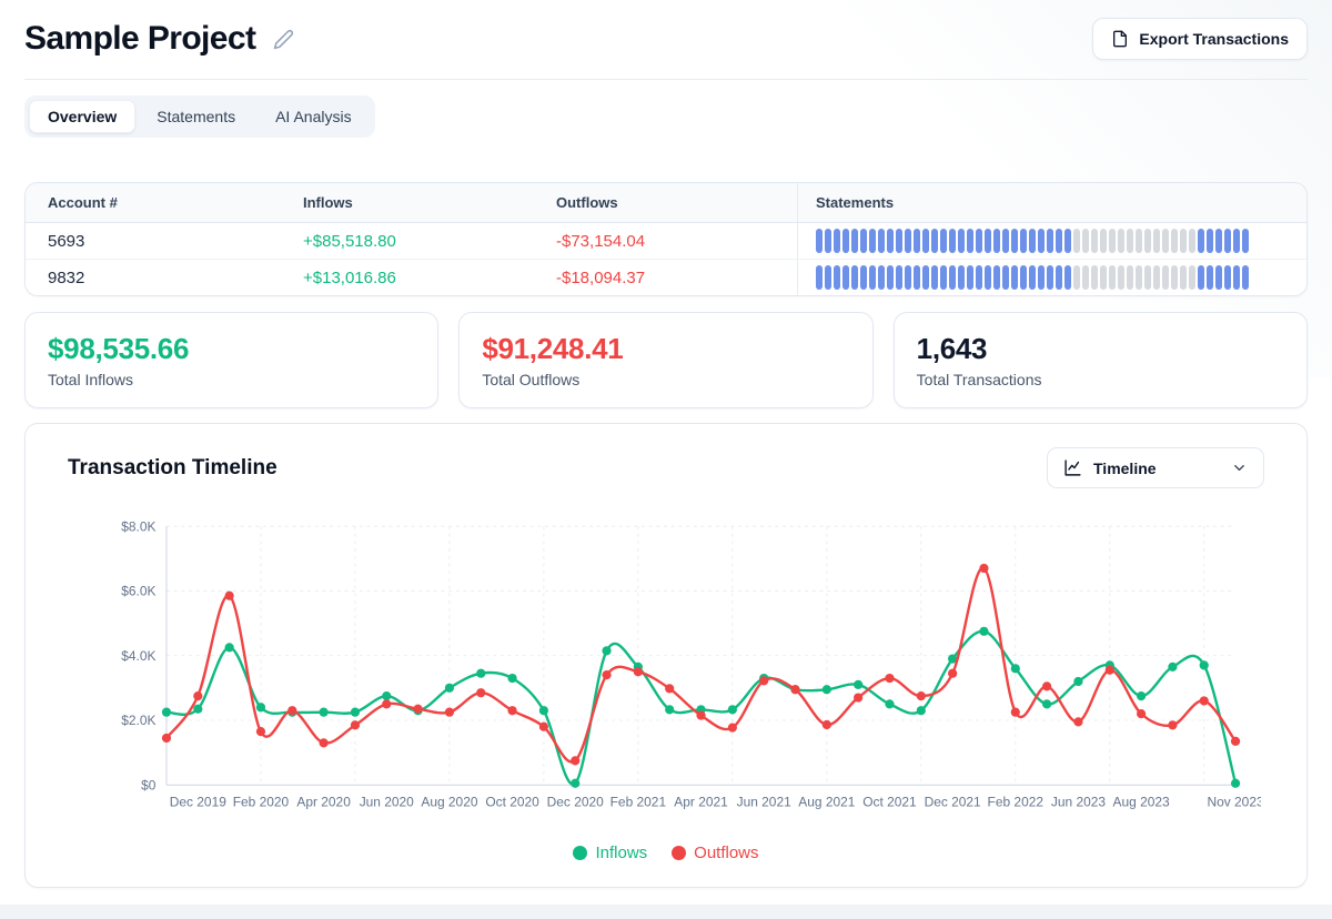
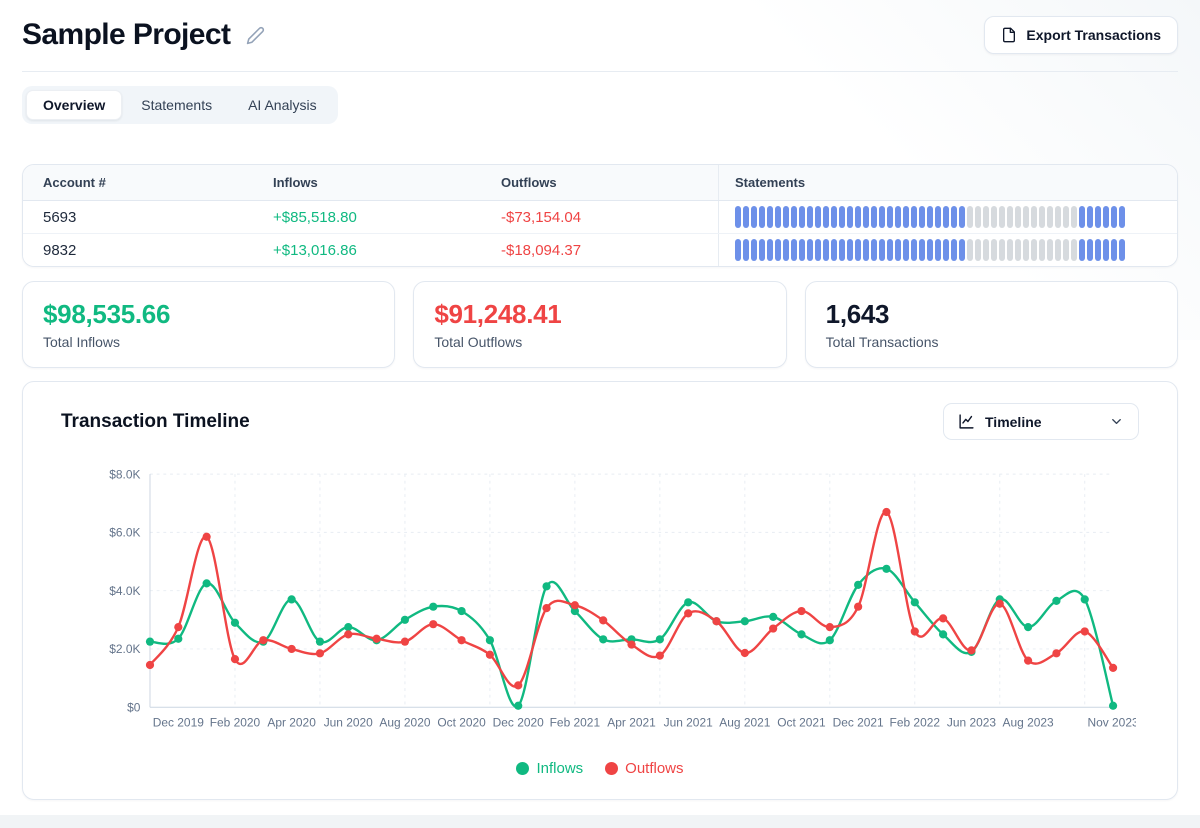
Inflows/Feb 2020: $2.4K -> $2.9K
Inflows/Apr 2020: $2.2K -> $3.7K
Outflows/Apr 2020: $1.3K -> $2.0K
Inflows/Feb 2021: $3.6K -> $3.3K
Inflows/Jun 2021: $3.3K -> $3.6K
Inflows/Dec 2021: $3.9K -> $4.2K
Outflows/Feb 2022: $2.2K -> $2.6K
Inflows/Jun 2023: $3.2K -> $1.9K
Outflows/Aug 2023: $2.2K -> $1.6K
